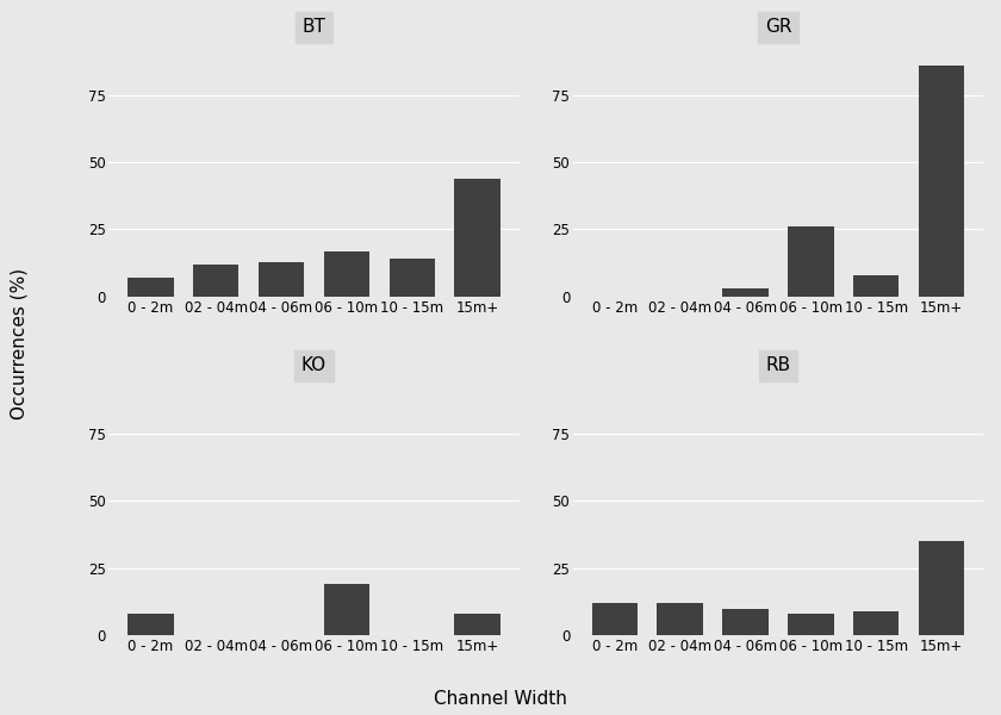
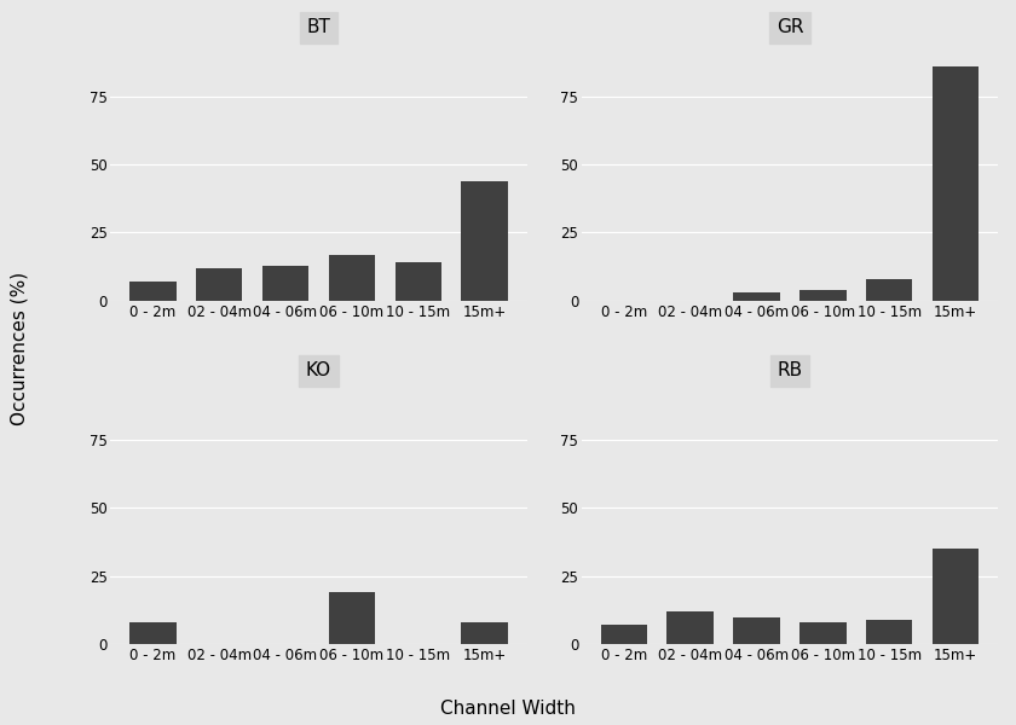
GR/06 - 10m: 26 -> 4
RB/0 - 2m: 12 -> 7
